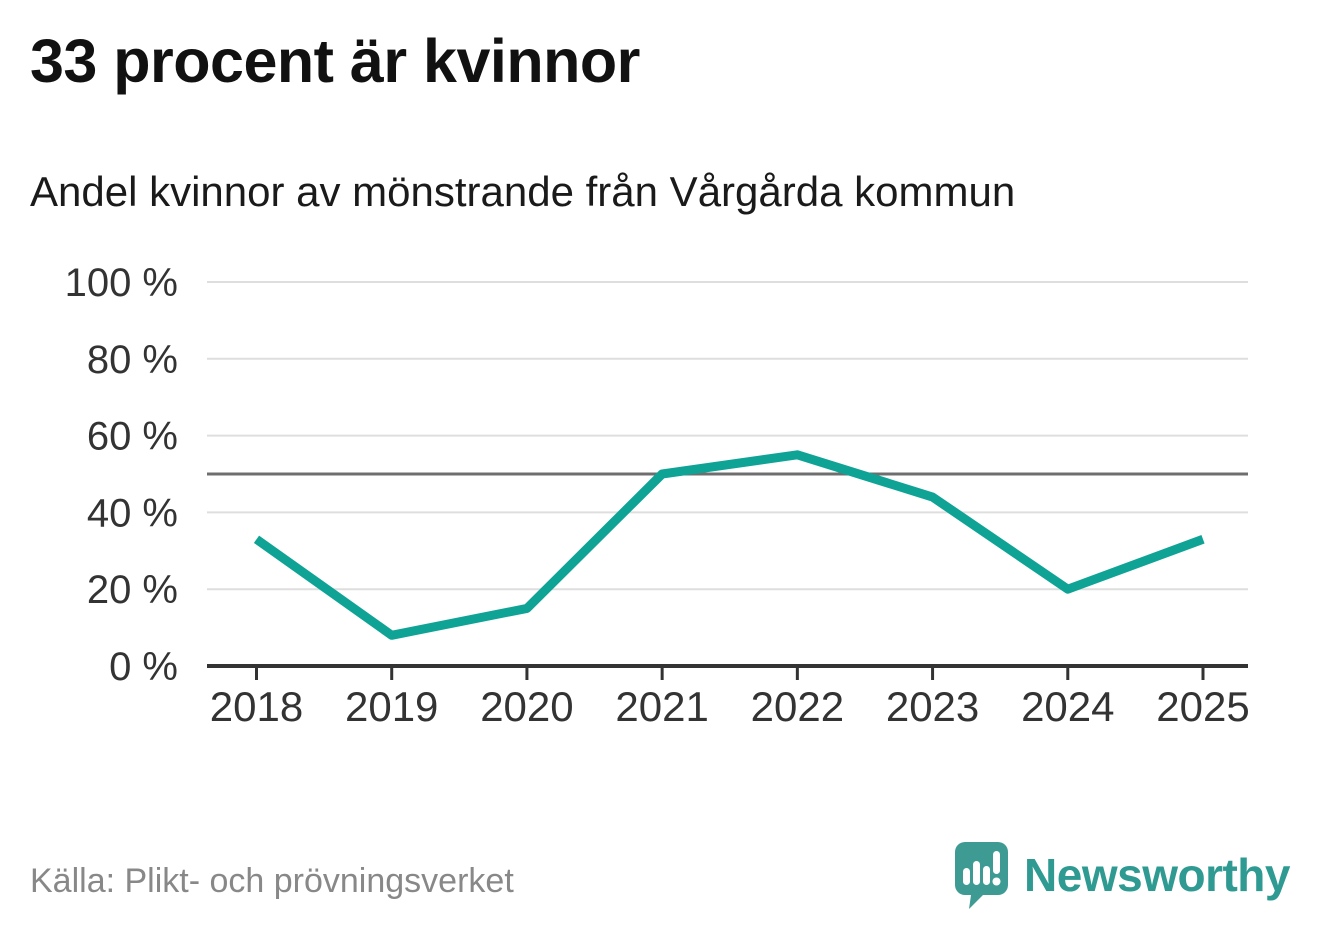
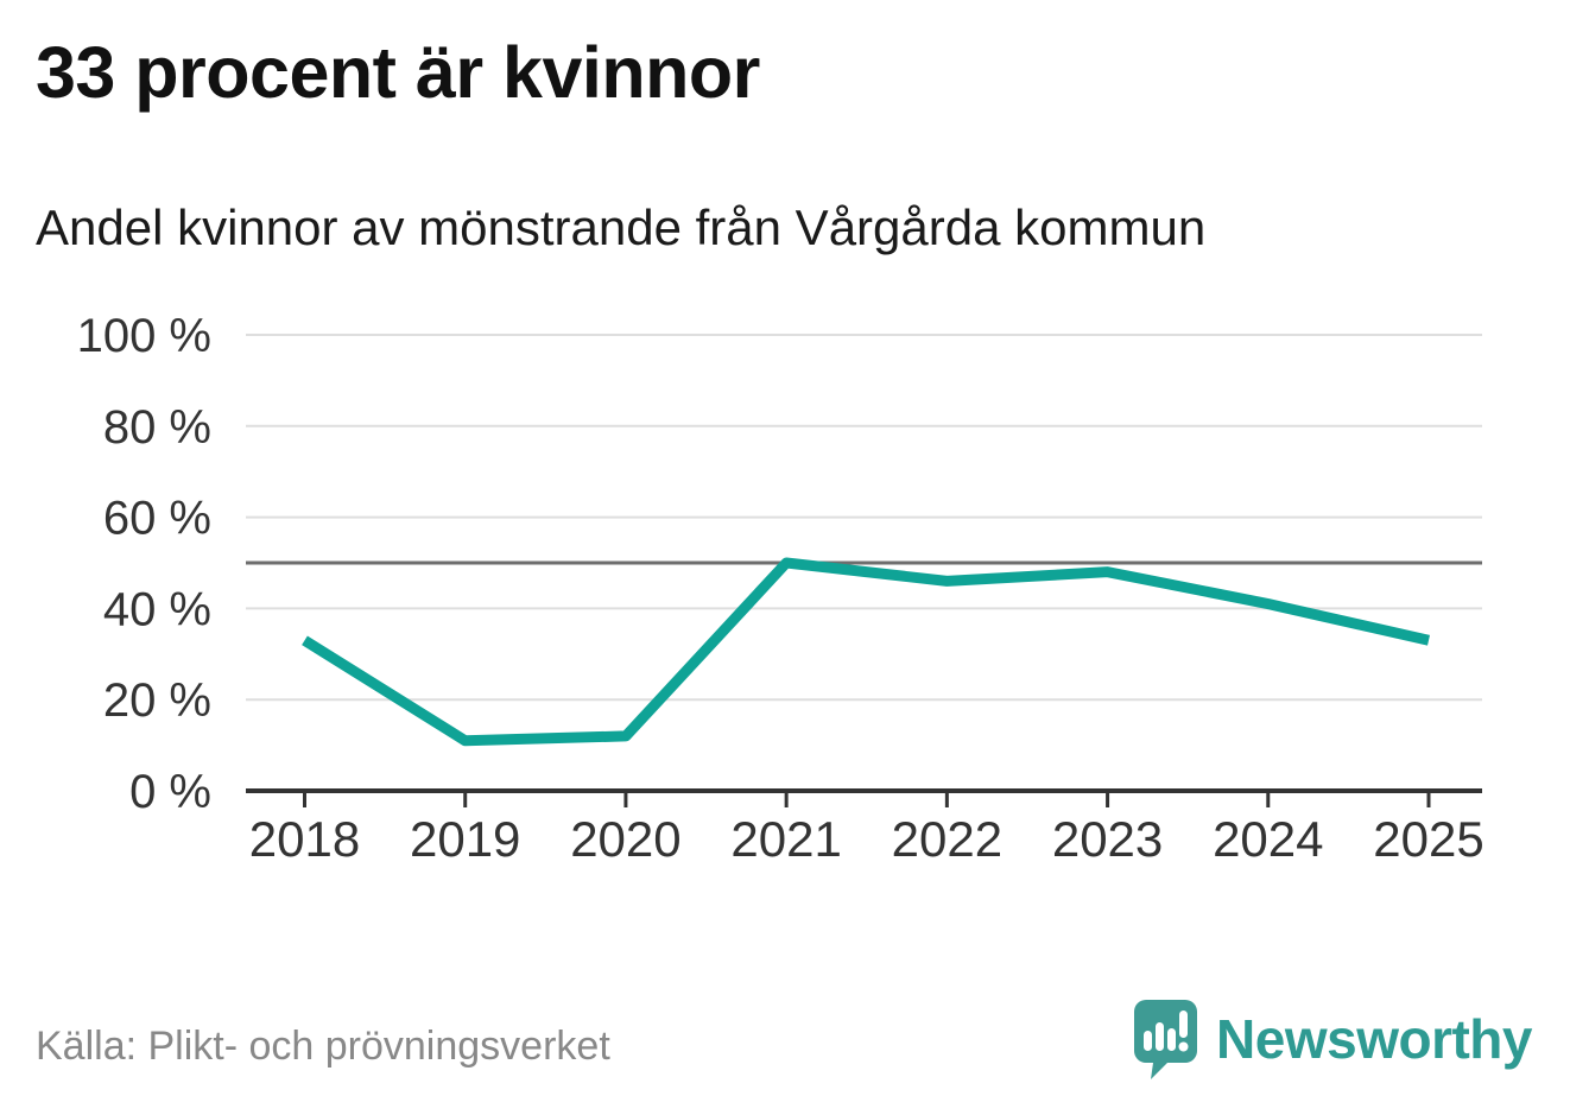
2019: 8% -> 11%
2020: 15% -> 12%
2022: 55% -> 46%
2023: 44% -> 48%
2024: 20% -> 41%
